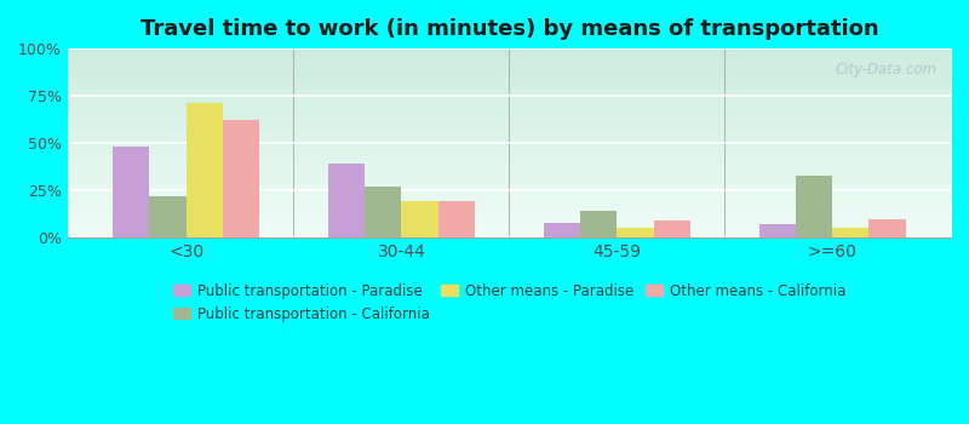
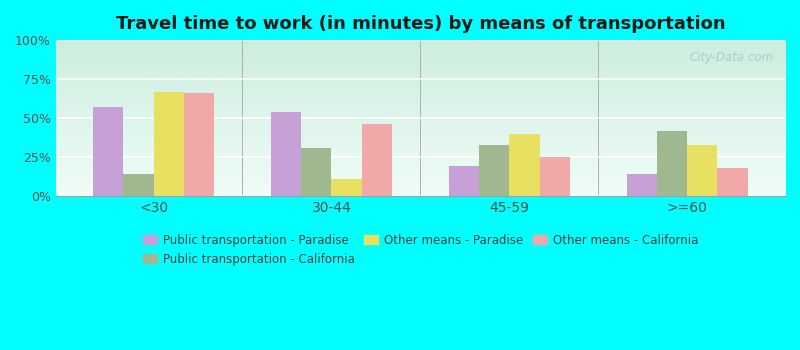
Public transportation - Paradise/<30: 48% -> 57%
Public transportation - California/<30: 22% -> 14%
Other means - Paradise/<30: 71% -> 67%
Other means - California/<30: 62% -> 66%
Public transportation - Paradise/30-44: 39% -> 54%
Public transportation - California/30-44: 27% -> 31%
Other means - Paradise/30-44: 19% -> 11%
Other means - California/30-44: 19% -> 46%
Public transportation - Paradise/45-59: 8% -> 19%
Public transportation - California/45-59: 14% -> 33%
Other means - Paradise/45-59: 5% -> 40%
Other means - California/45-59: 9% -> 25%
Public transportation - Paradise/>=60: 7% -> 14%
Public transportation - California/>=60: 33% -> 42%
Other means - Paradise/>=60: 5% -> 33%
Other means - California/>=60: 10% -> 18%
